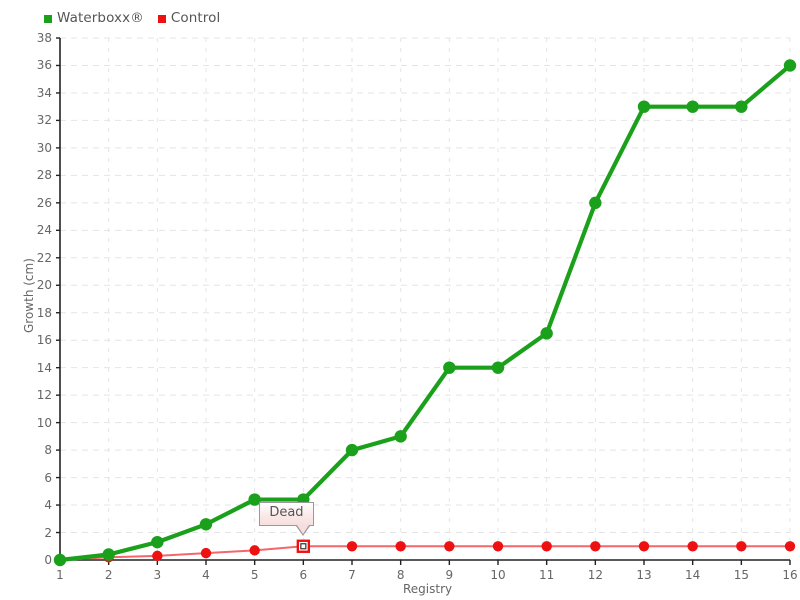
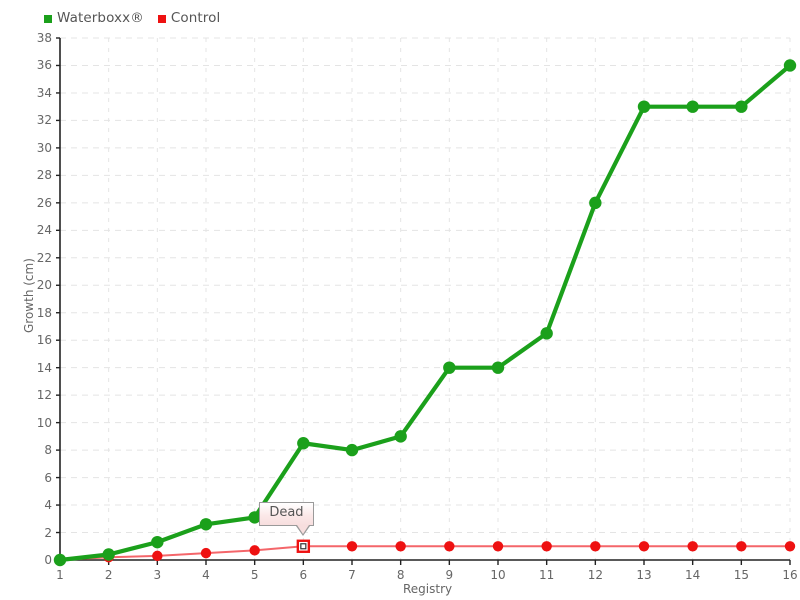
Waterboxx®/5: 4.4 -> 3.1
Waterboxx®/6: 4.4 -> 8.5
